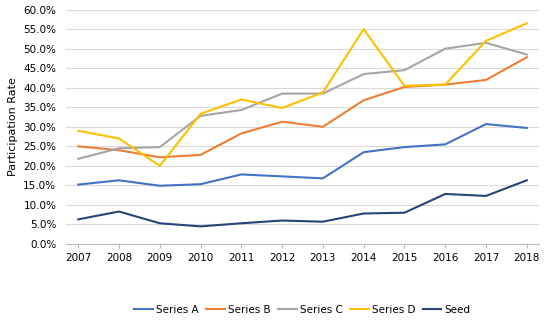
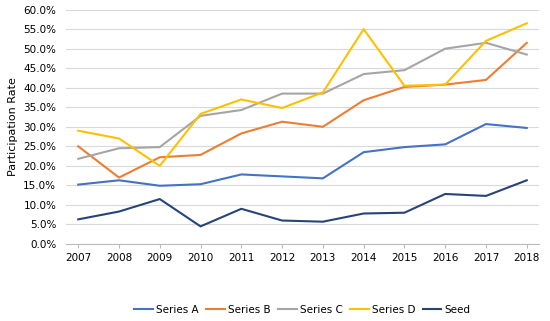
Series B/2008: 24.0% -> 17.0%
Seed/2009: 5.3% -> 11.5%
Seed/2011: 5.3% -> 9.0%
Series B/2018: 47.8% -> 51.5%
